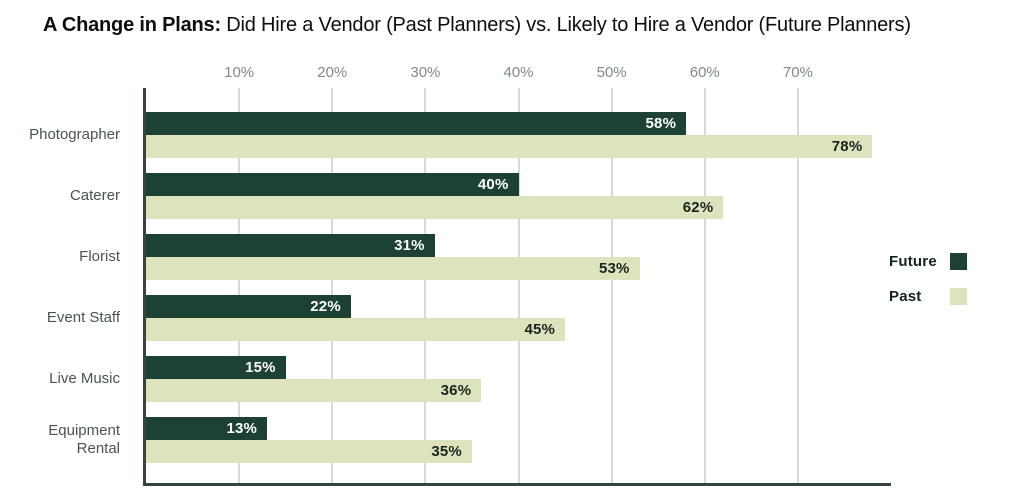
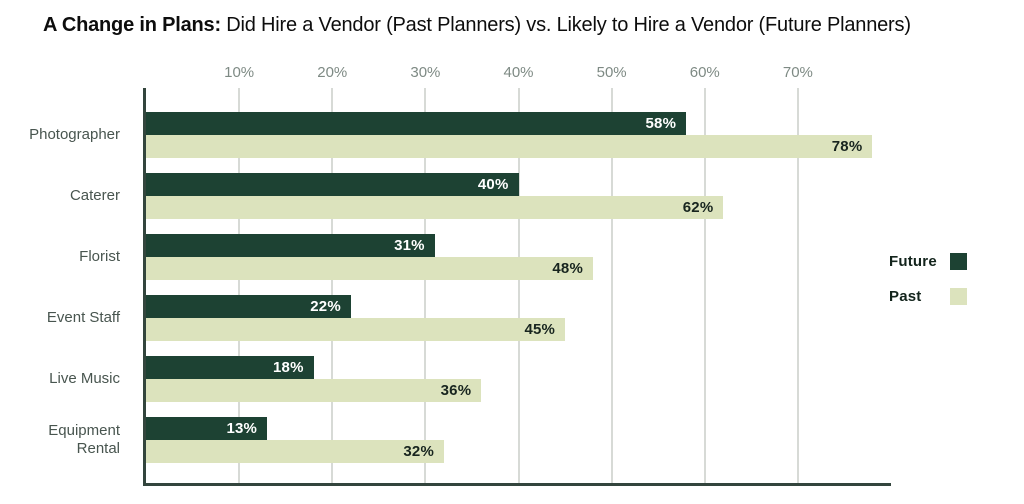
Past/Florist: 53% -> 48%
Future/Live Music: 15% -> 18%
Past/Equipment Rental: 35% -> 32%
